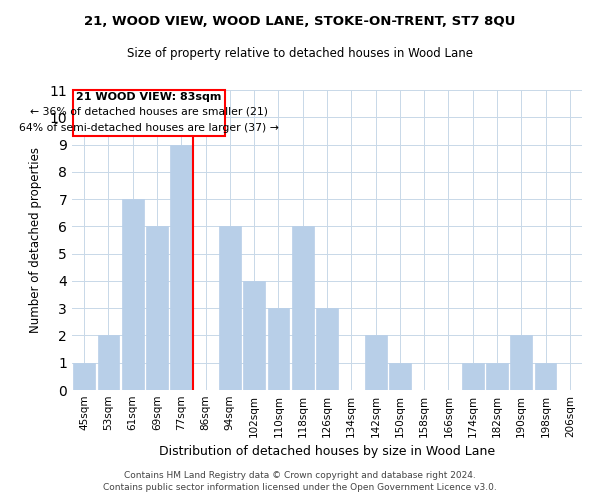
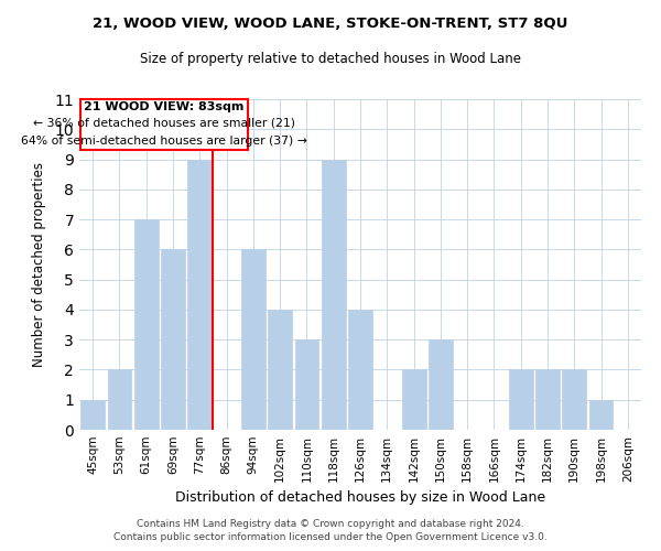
118sqm: 6 -> 9
126sqm: 3 -> 4
150sqm: 1 -> 3
174sqm: 1 -> 2
182sqm: 1 -> 2
